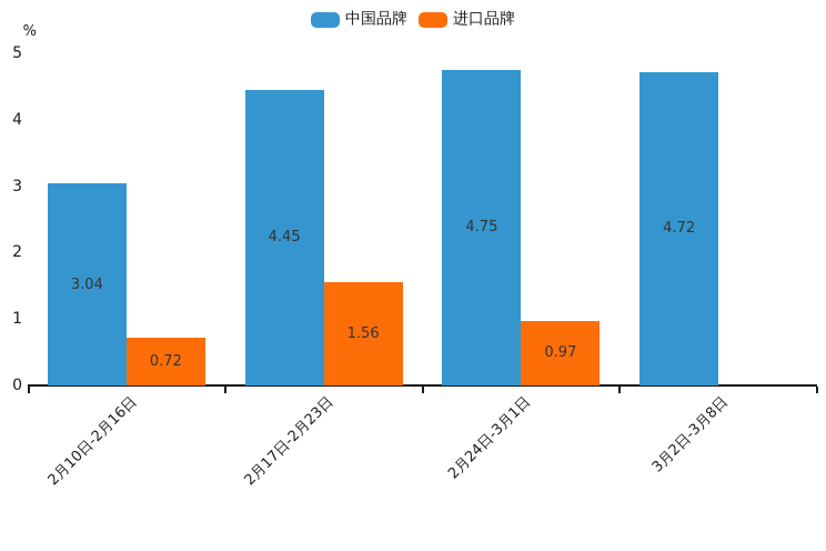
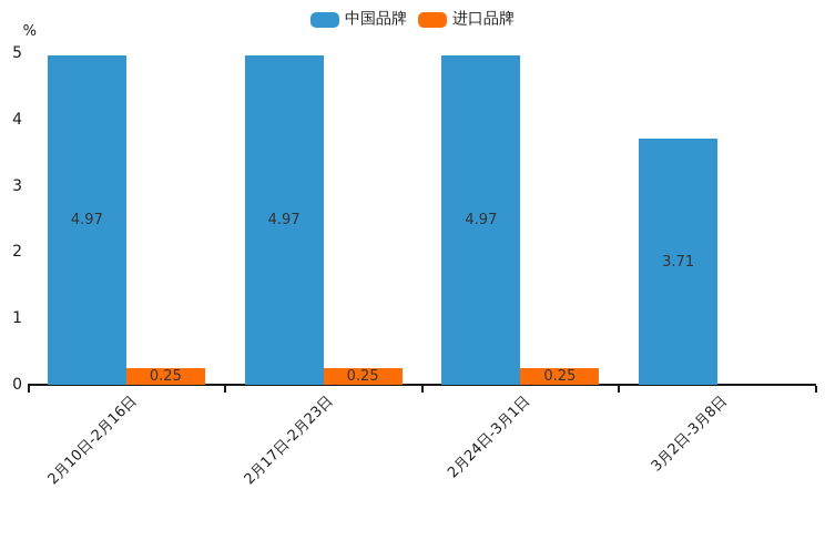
中国品牌/2月10日-2月16日: 3.04 -> 4.97
进口品牌/2月10日-2月16日: 0.72 -> 0.25
中国品牌/2月17日-2月23日: 4.45 -> 4.97
进口品牌/2月17日-2月23日: 1.56 -> 0.25
中国品牌/2月24日-3月1日: 4.75 -> 4.97
进口品牌/2月24日-3月1日: 0.97 -> 0.25
中国品牌/3月2日-3月8日: 4.72 -> 3.71
